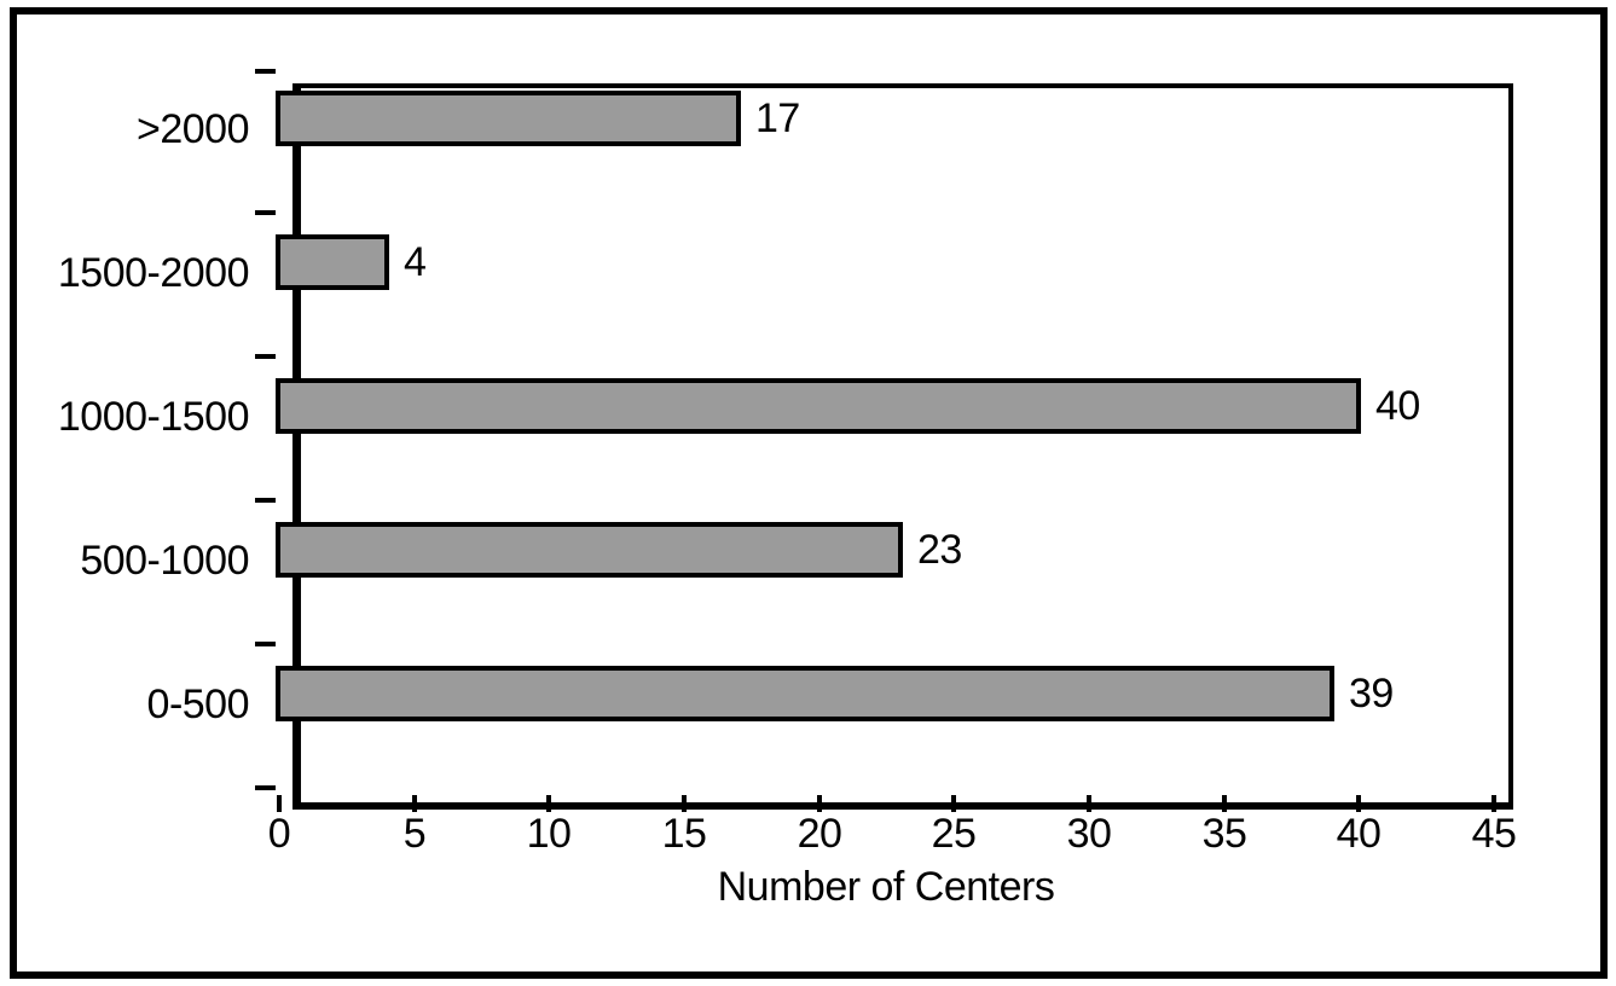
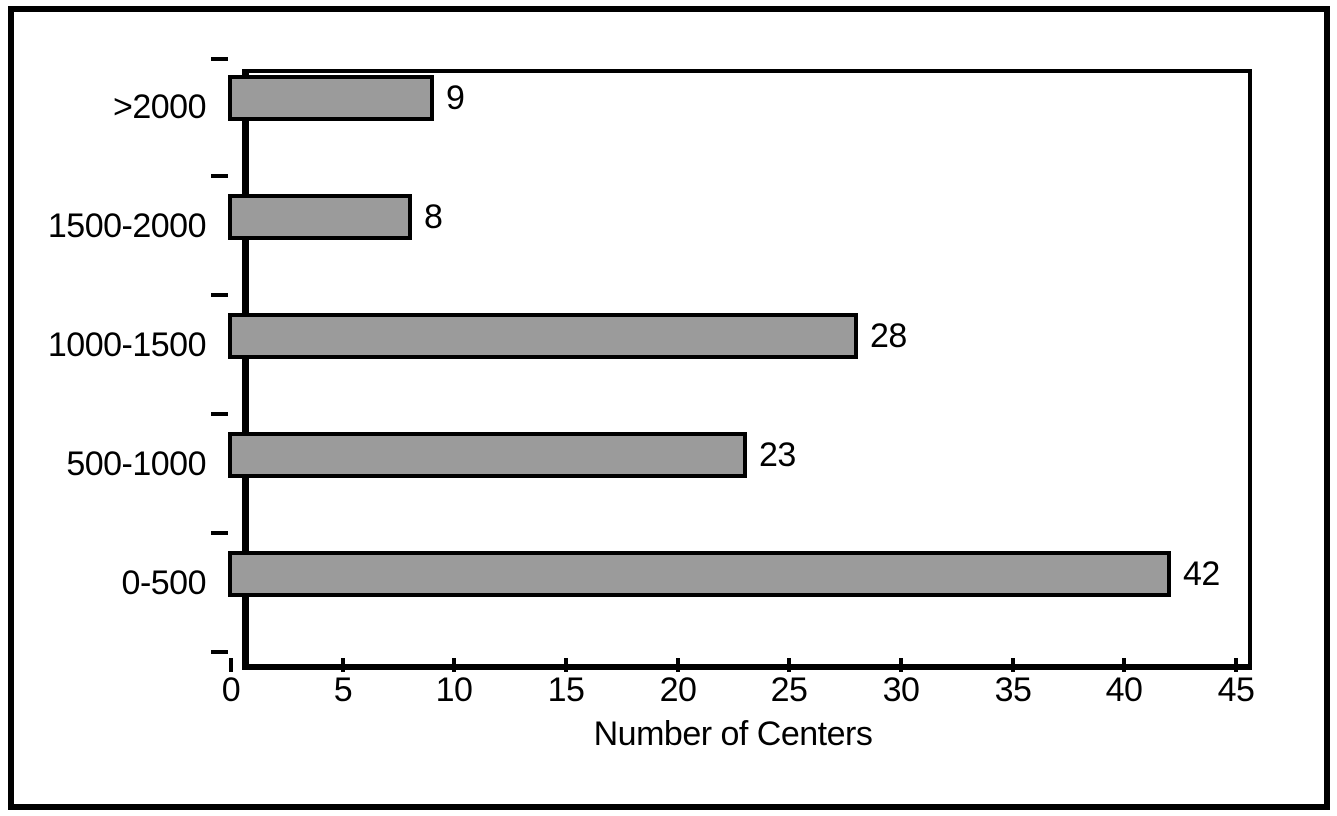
>2000: 17 -> 9
1500-2000: 4 -> 8
1000-1500: 40 -> 28
0-500: 39 -> 42
